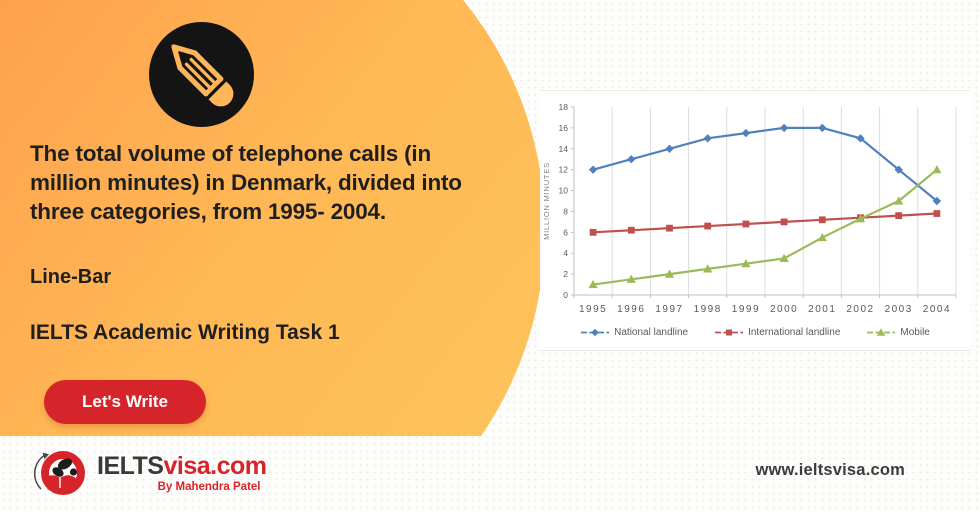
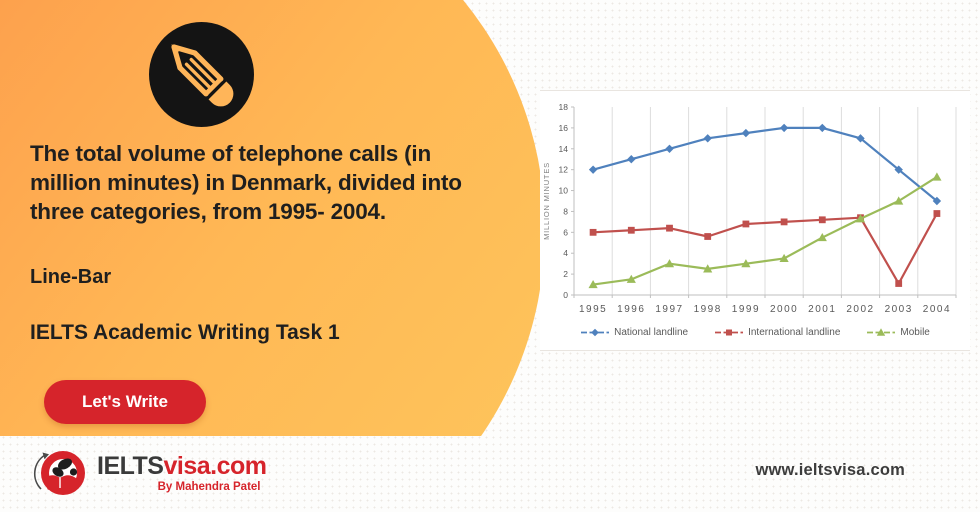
Mobile/1997: 2.0 -> 3.0
International landline/1998: 6.6 -> 5.6
International landline/2003: 7.6 -> 1.1
Mobile/2004: 12.0 -> 11.3
